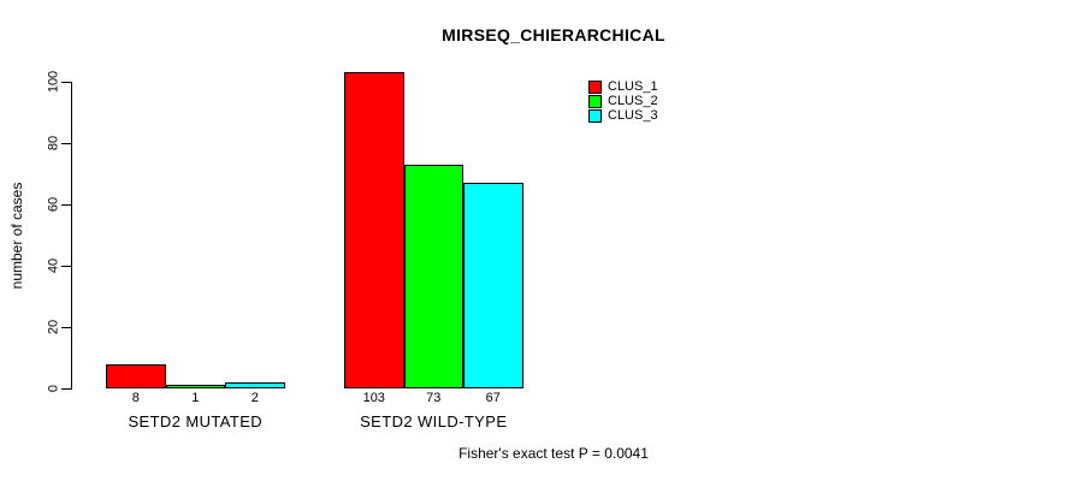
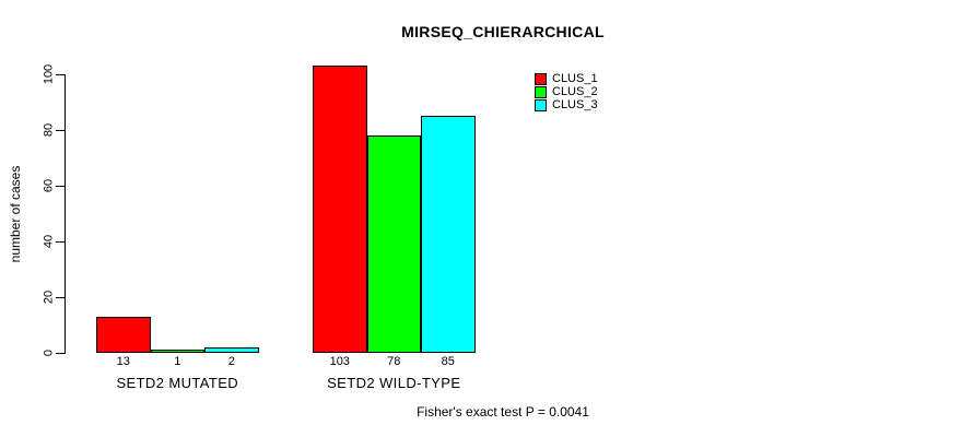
CLUS_1/SETD2 MUTATED: 8 -> 13
CLUS_2/SETD2 WILD-TYPE: 73 -> 78
CLUS_3/SETD2 WILD-TYPE: 67 -> 85
